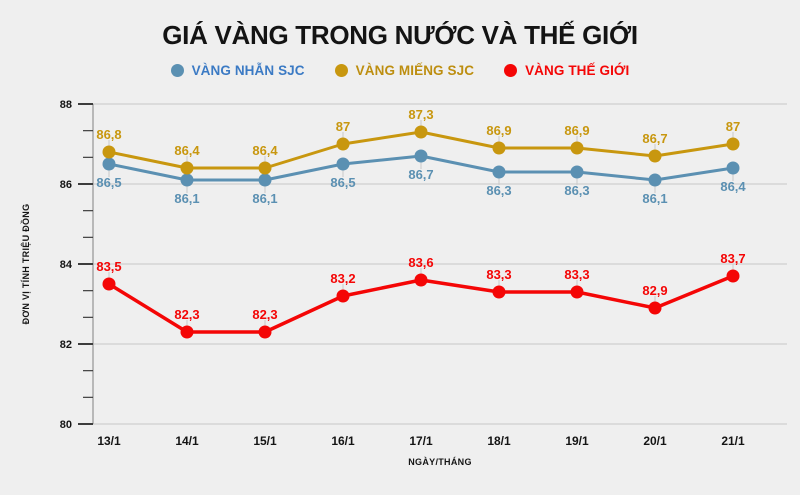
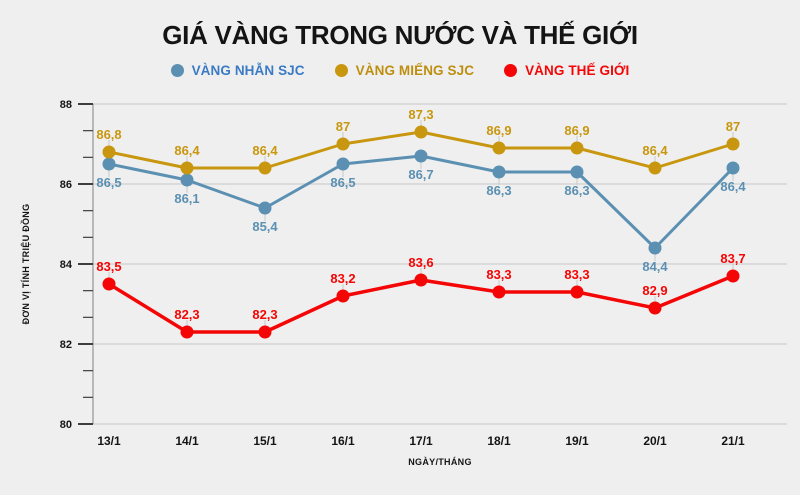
VÀNG NHẪN SJC/15/1: 86,1 -> 85,4
VÀNG NHẪN SJC/20/1: 86,1 -> 84,4
VÀNG MIẾNG SJC/20/1: 86,7 -> 86,4
